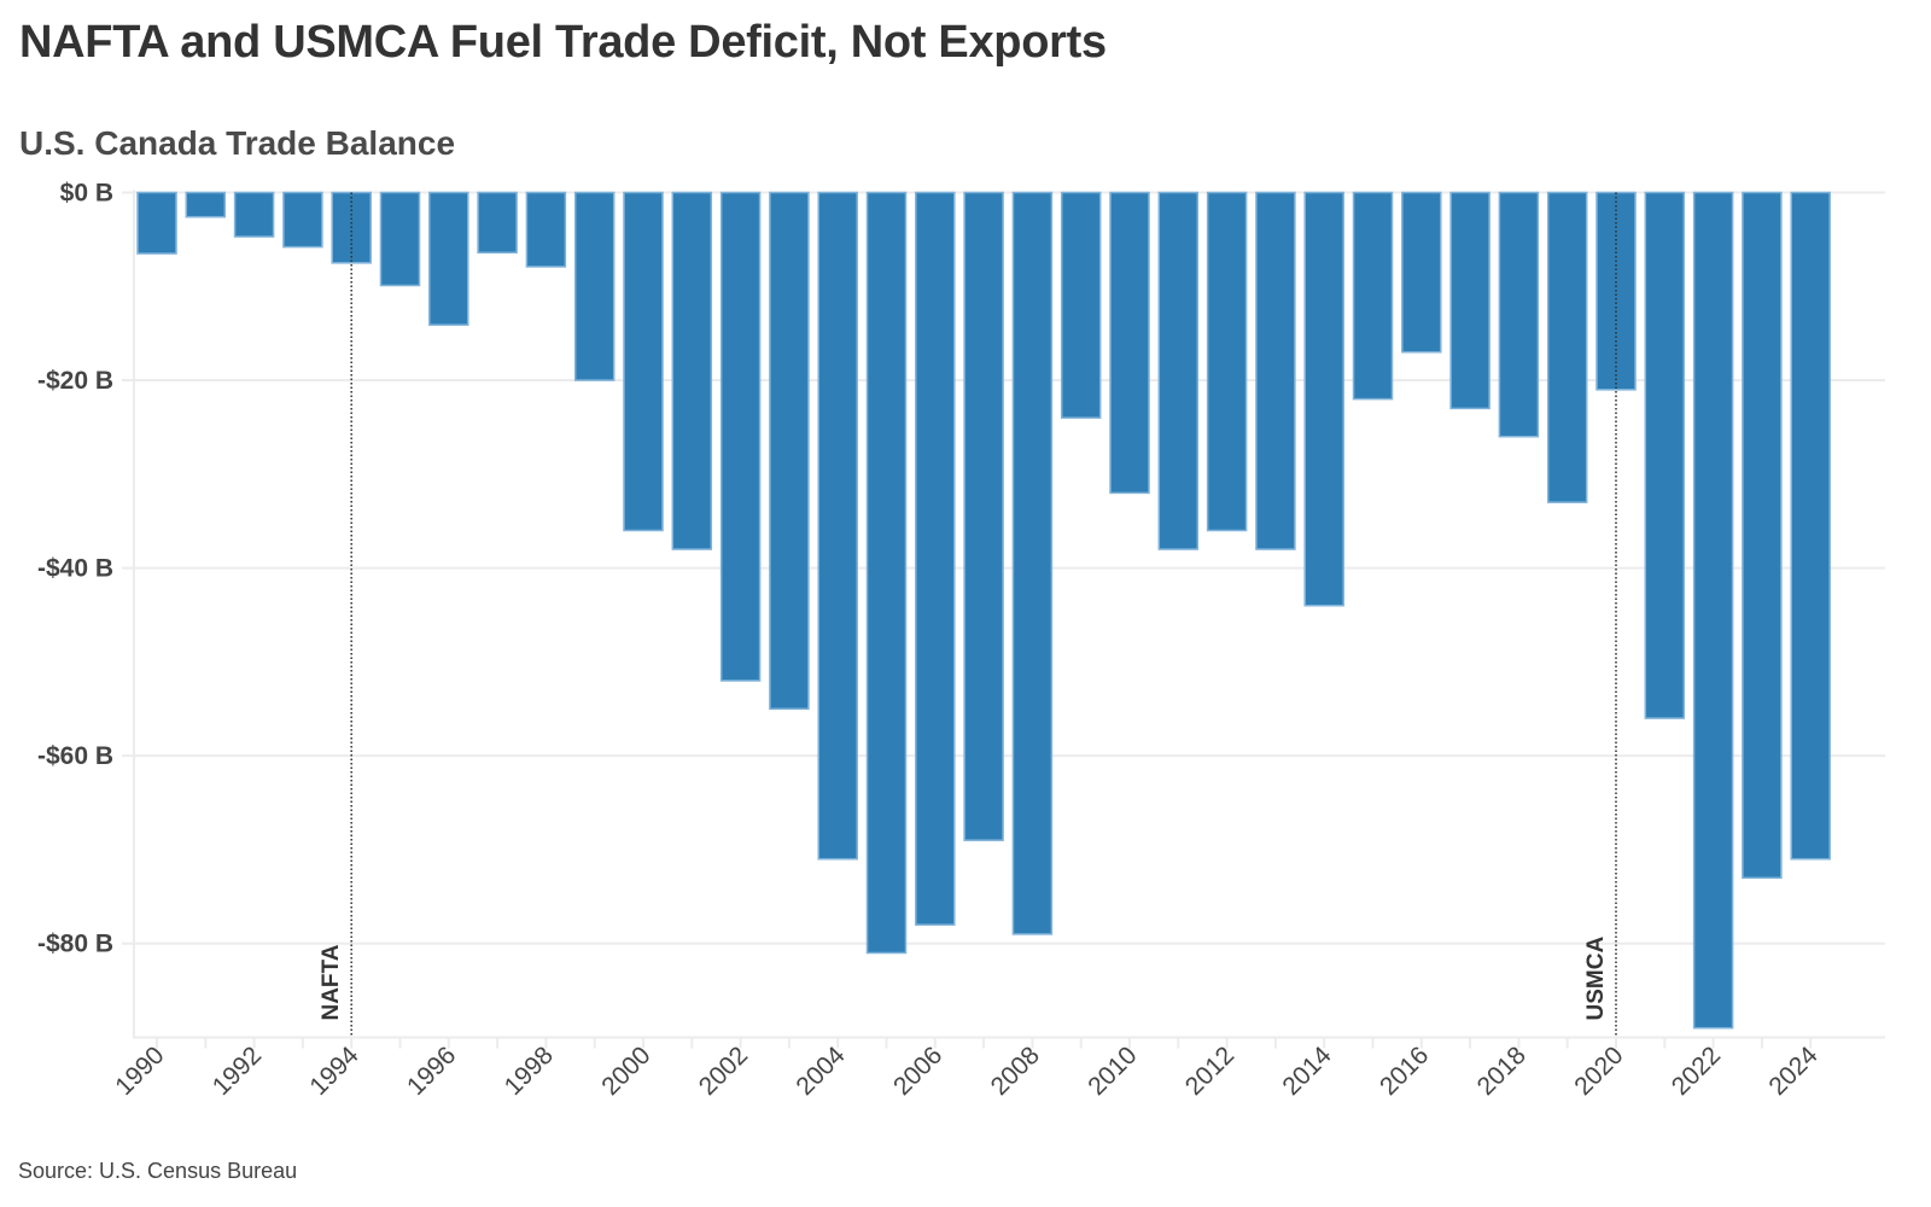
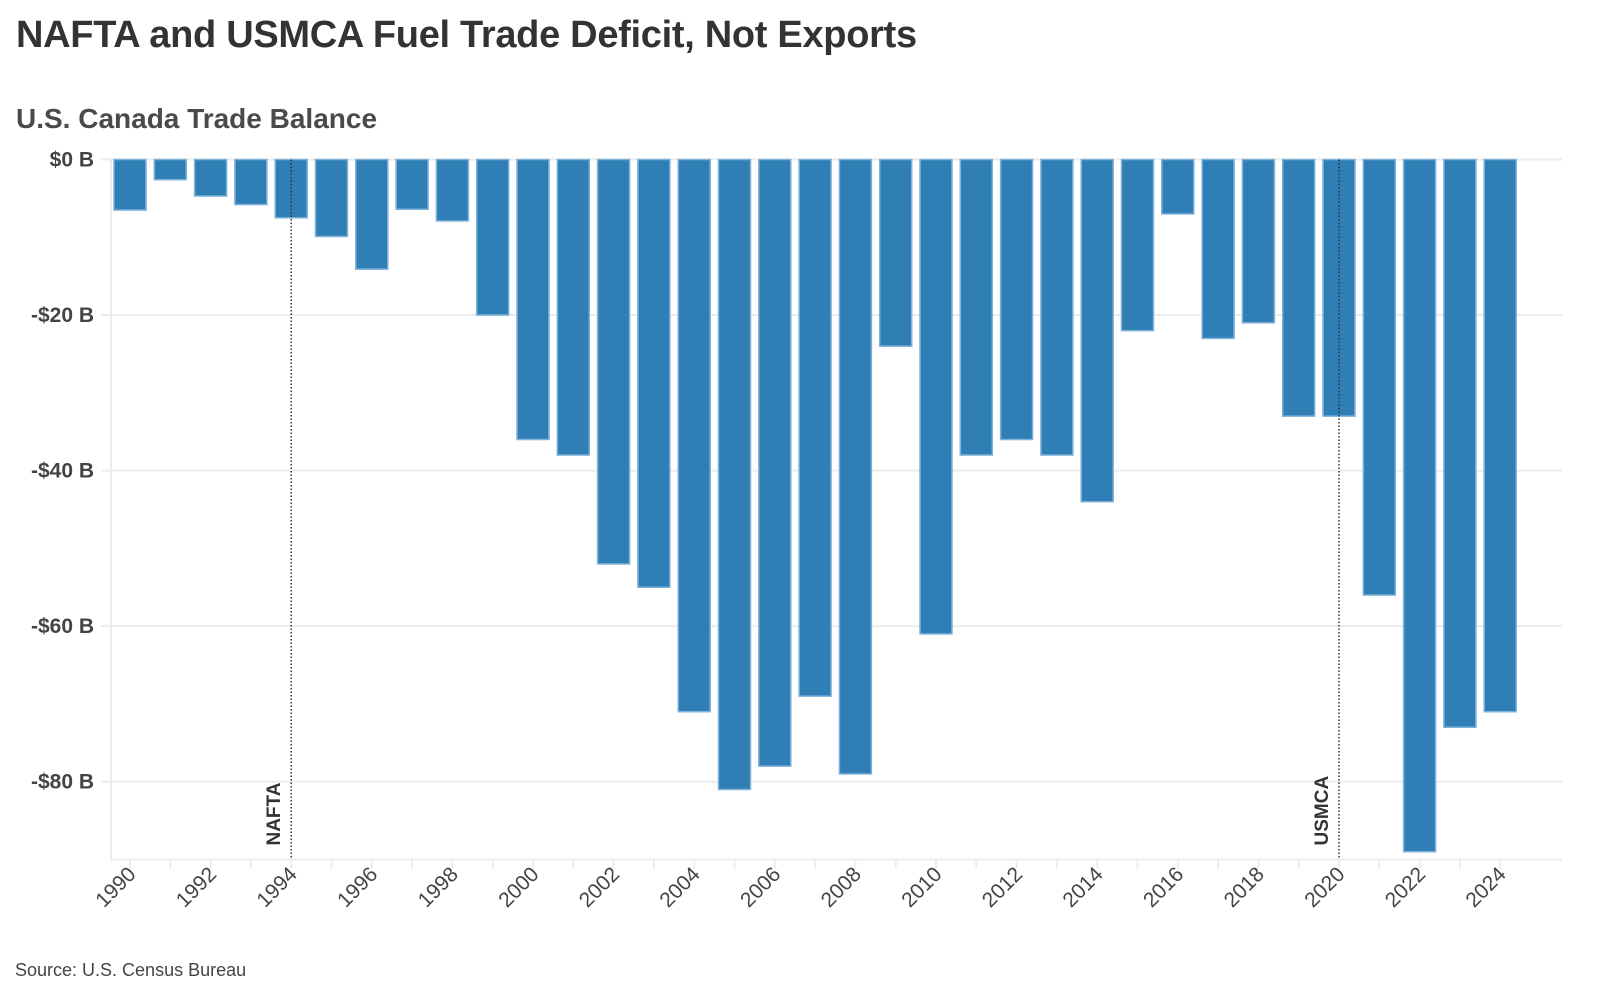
2010: -$32B -> -$61B
2016: -$17B -> -$7B
2018: -$26B -> -$21B
2020: -$21B -> -$33B
